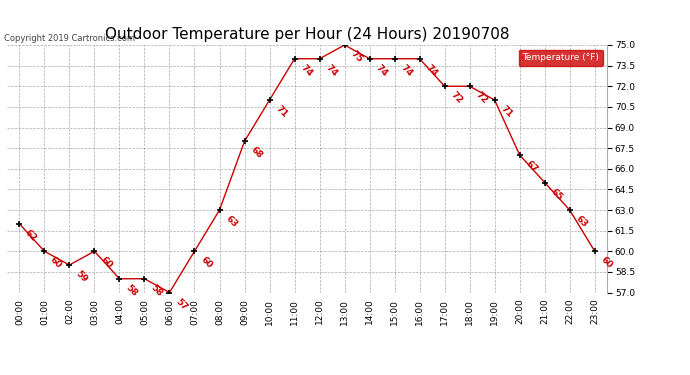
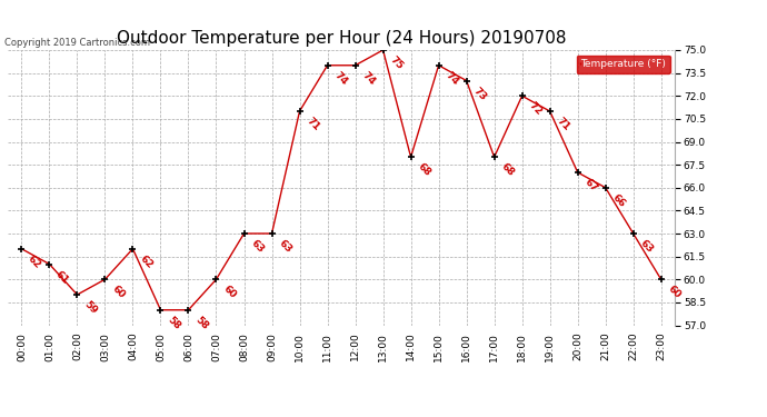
01:00: 60 -> 61
04:00: 58 -> 62
06:00: 57 -> 58
09:00: 68 -> 63
14:00: 74 -> 68
16:00: 74 -> 73
17:00: 72 -> 68
21:00: 65 -> 66
